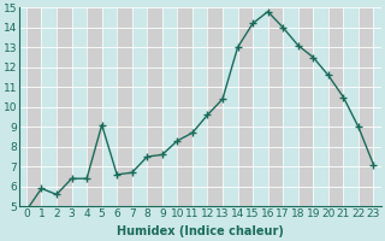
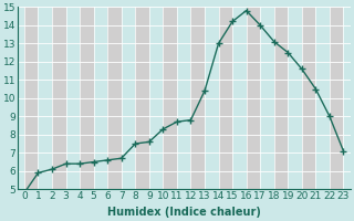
2: 5.6 -> 6.1
5: 9.1 -> 6.5
12: 9.6 -> 8.8
